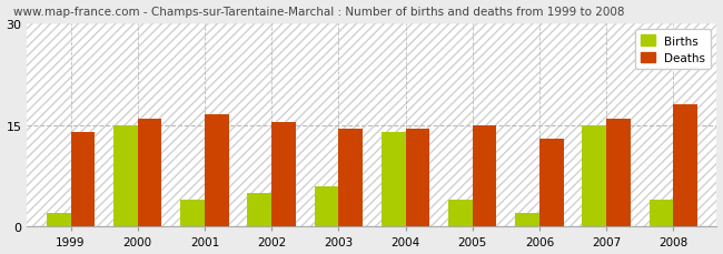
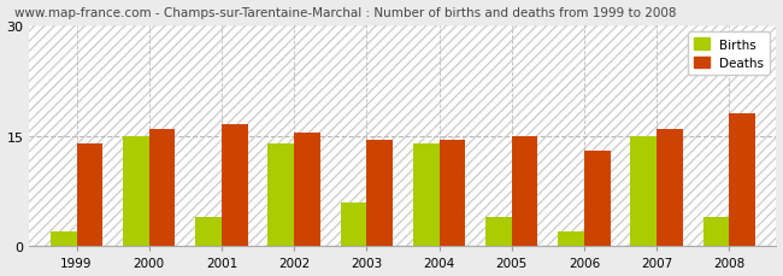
Births/2002: 5 -> 14
